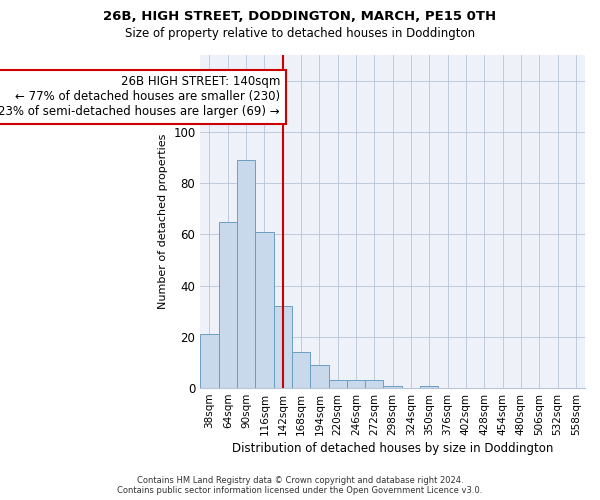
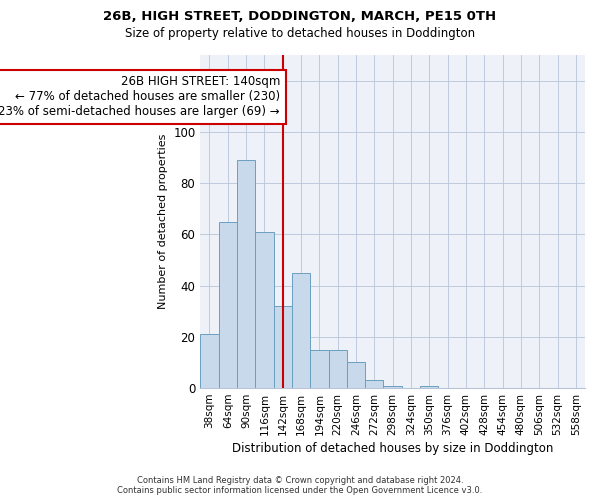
168sqm: 14 -> 45
194sqm: 9 -> 15
220sqm: 3 -> 15
246sqm: 3 -> 10
